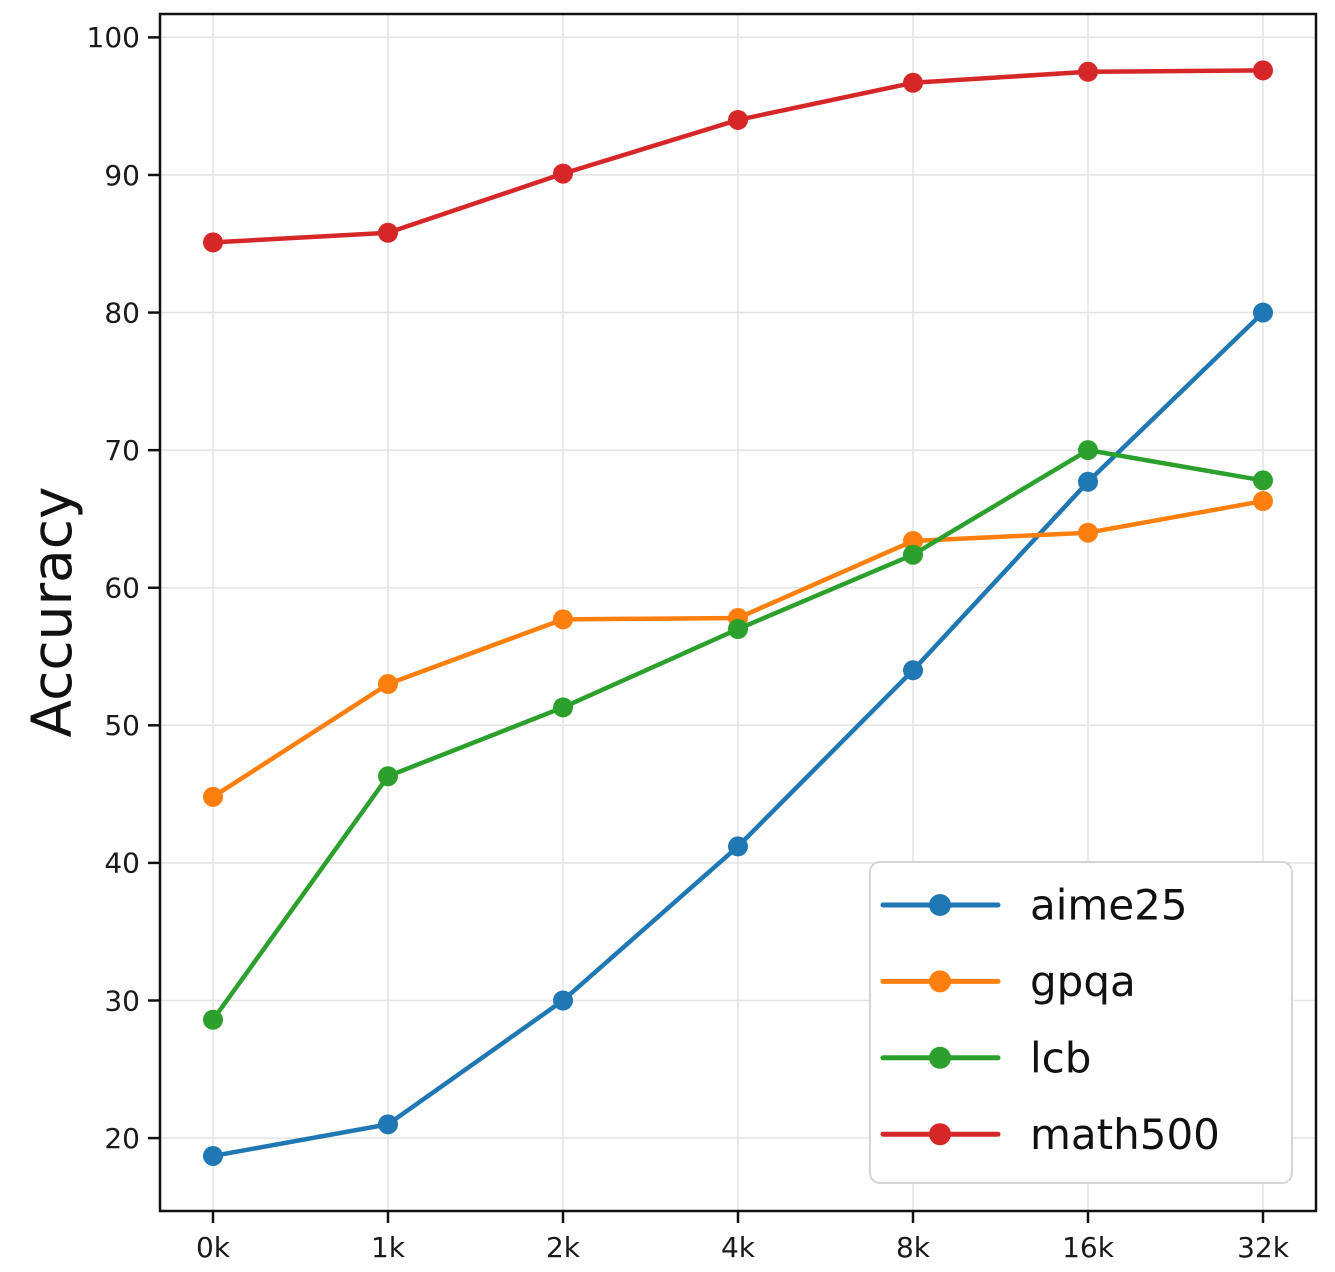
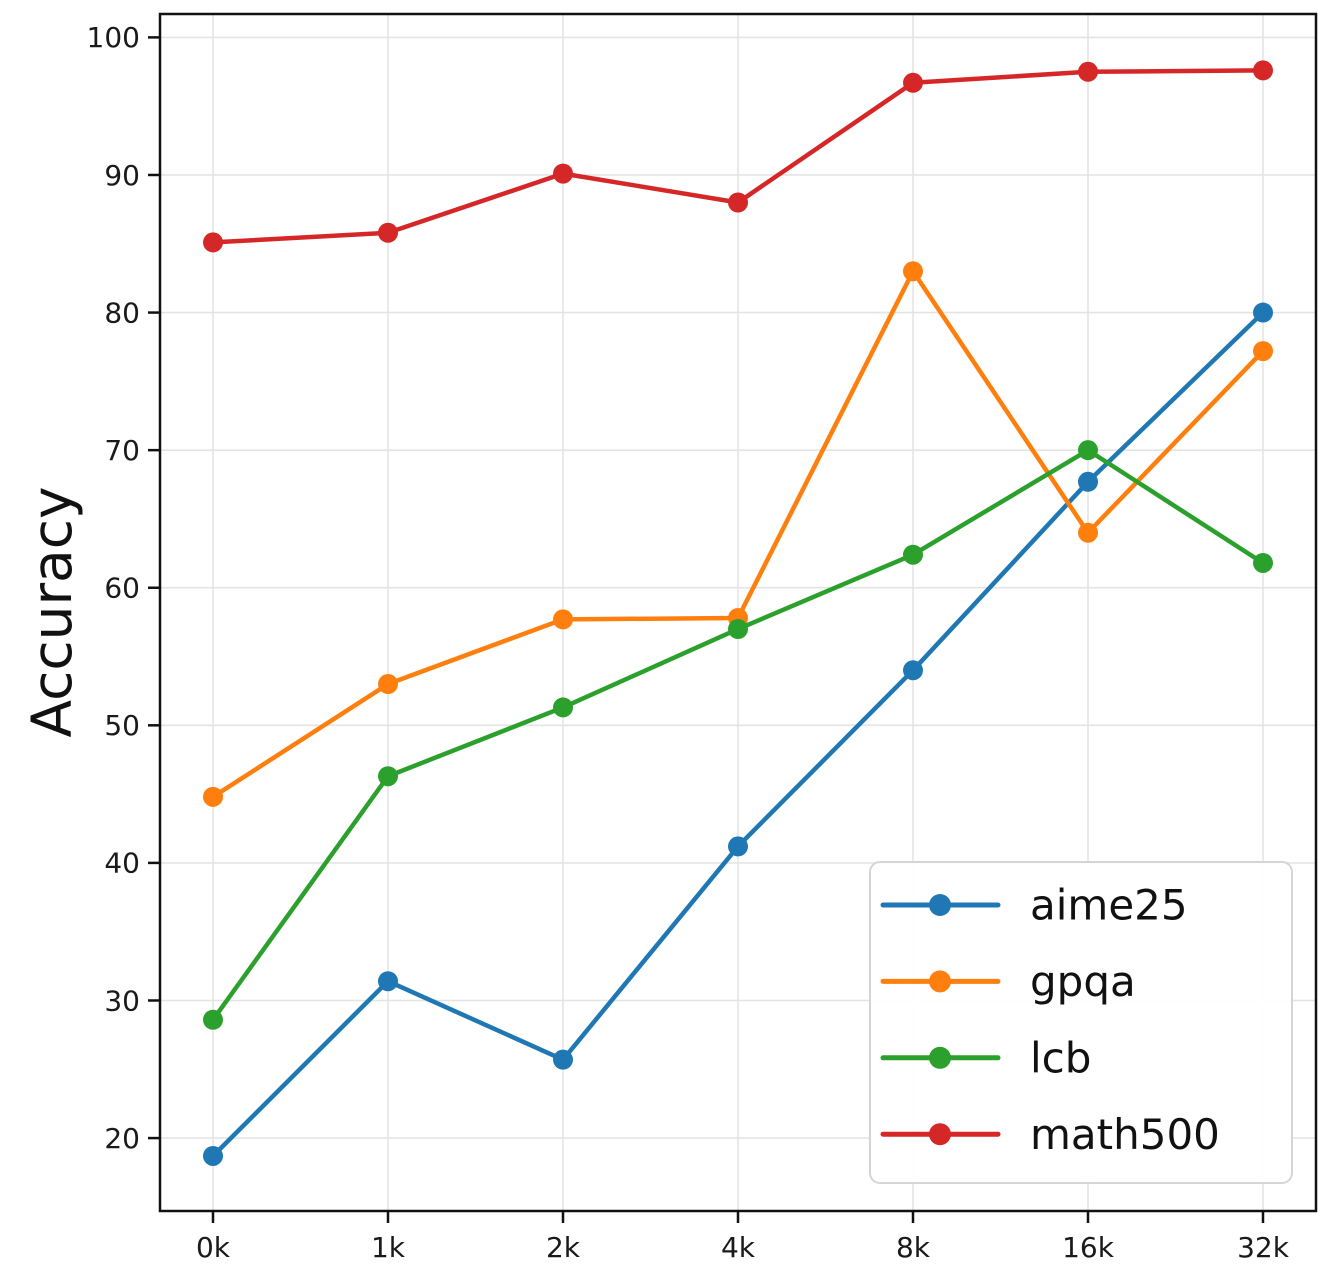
aime25/1k: 21.0 -> 31.4
aime25/2k: 30.0 -> 25.7
math500/4k: 94.0 -> 88.0
gpqa/8k: 63.4 -> 83.0
gpqa/32k: 66.3 -> 77.2
lcb/32k: 67.8 -> 61.8
